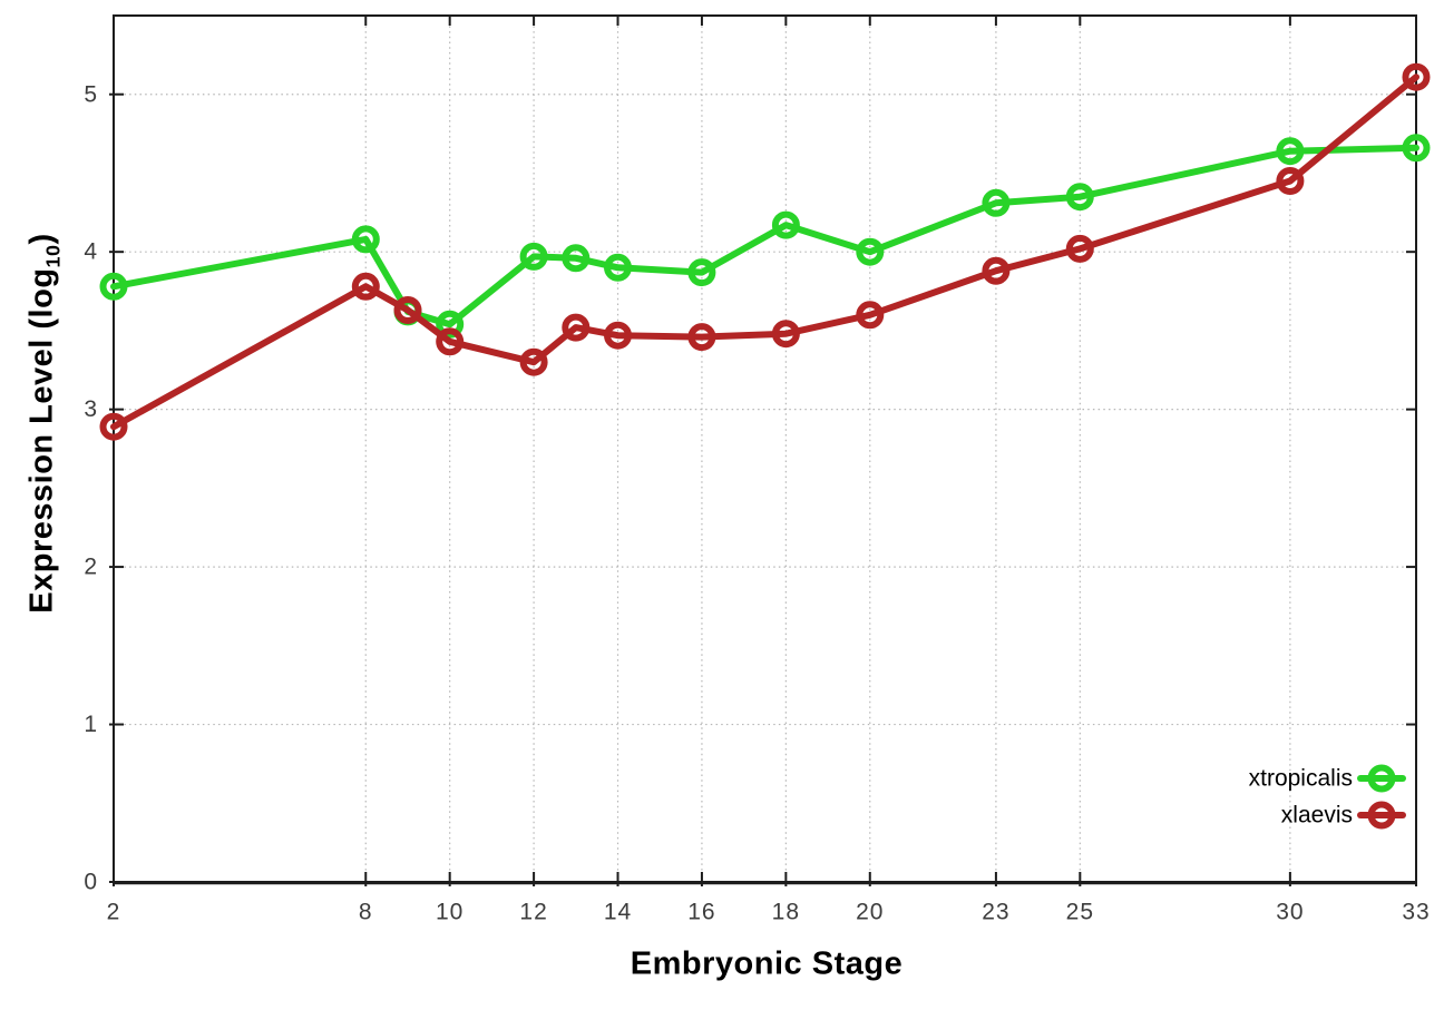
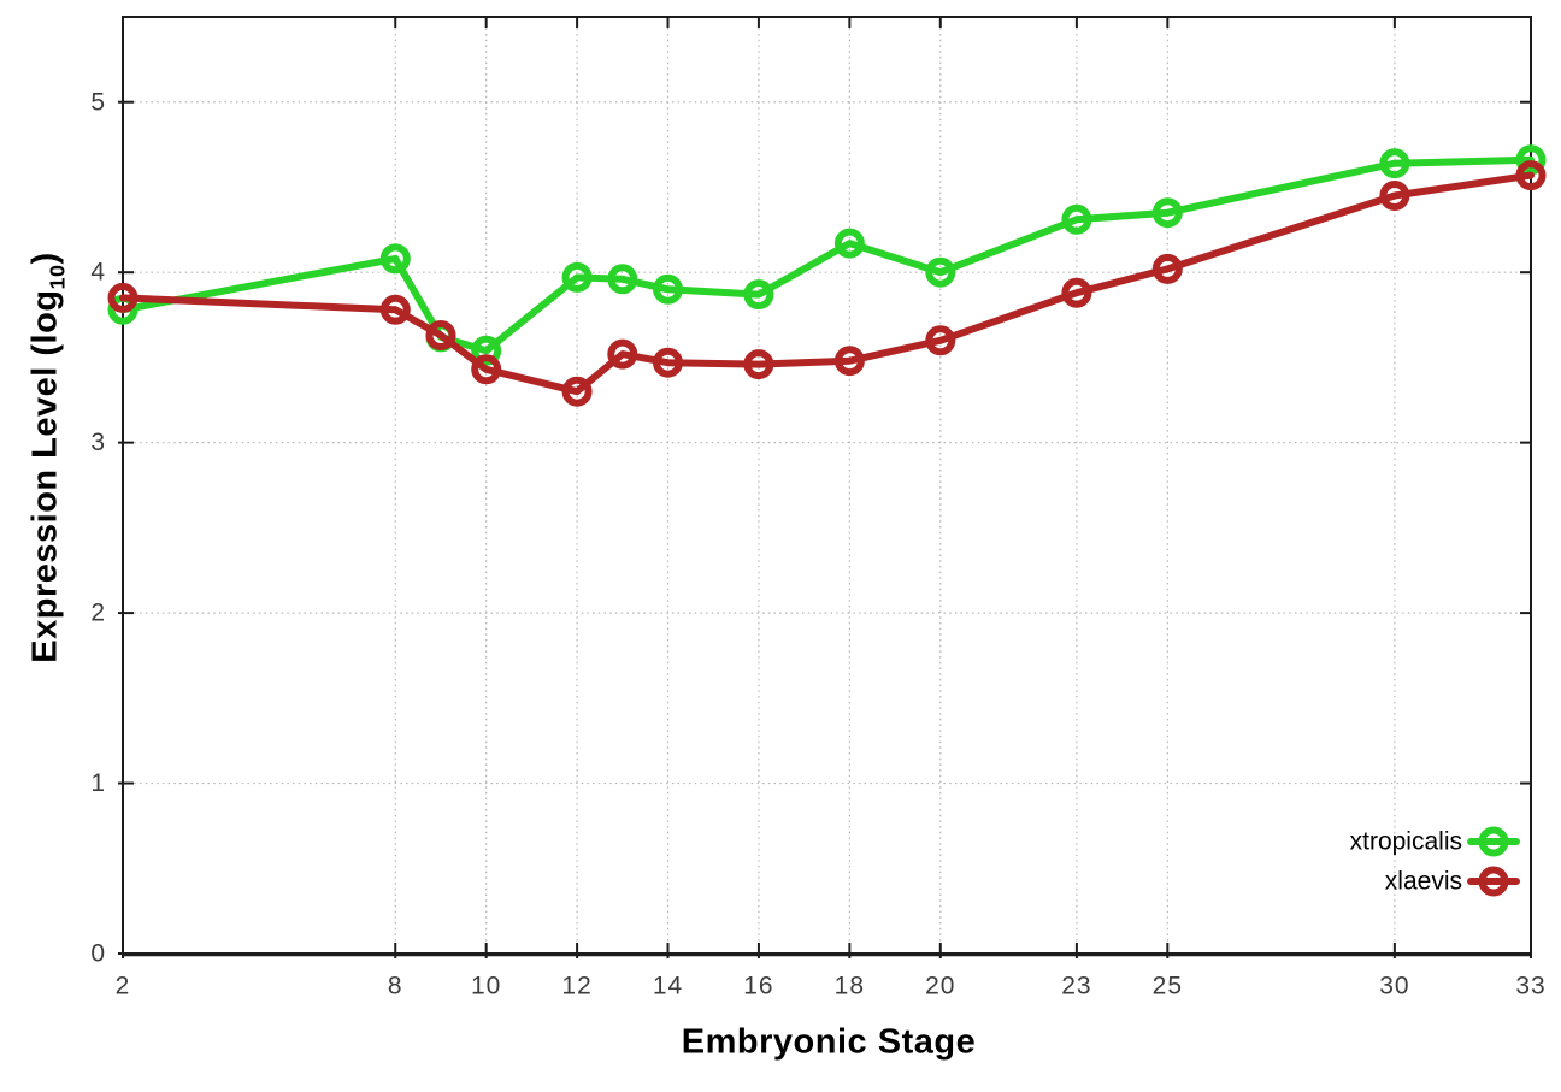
xlaevis/2: 2.89 -> 3.85
xlaevis/33: 5.11 -> 4.57
